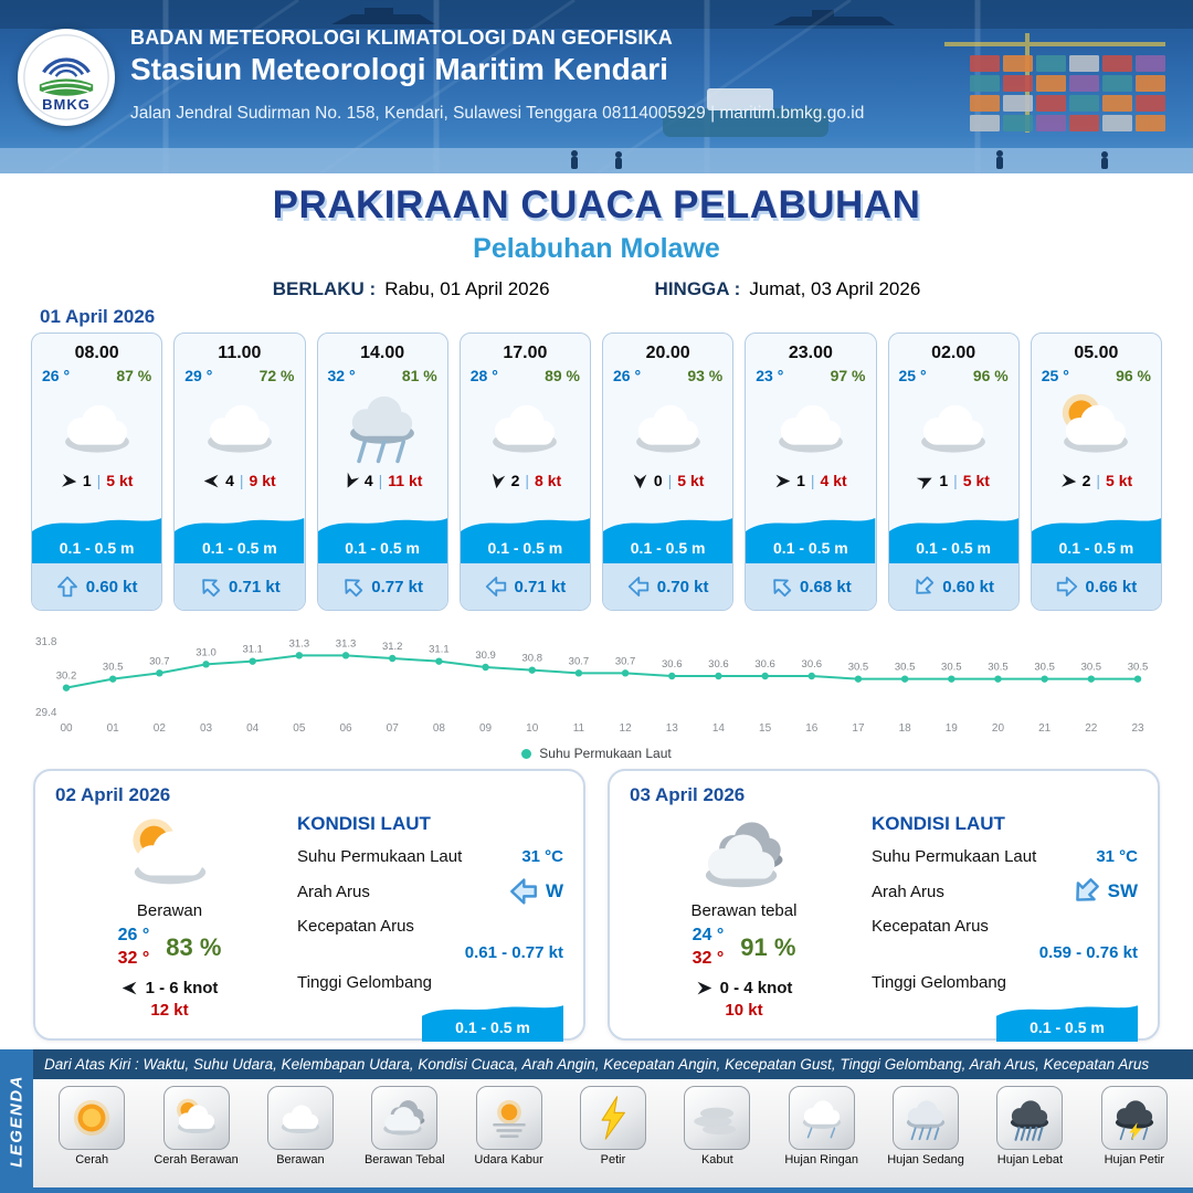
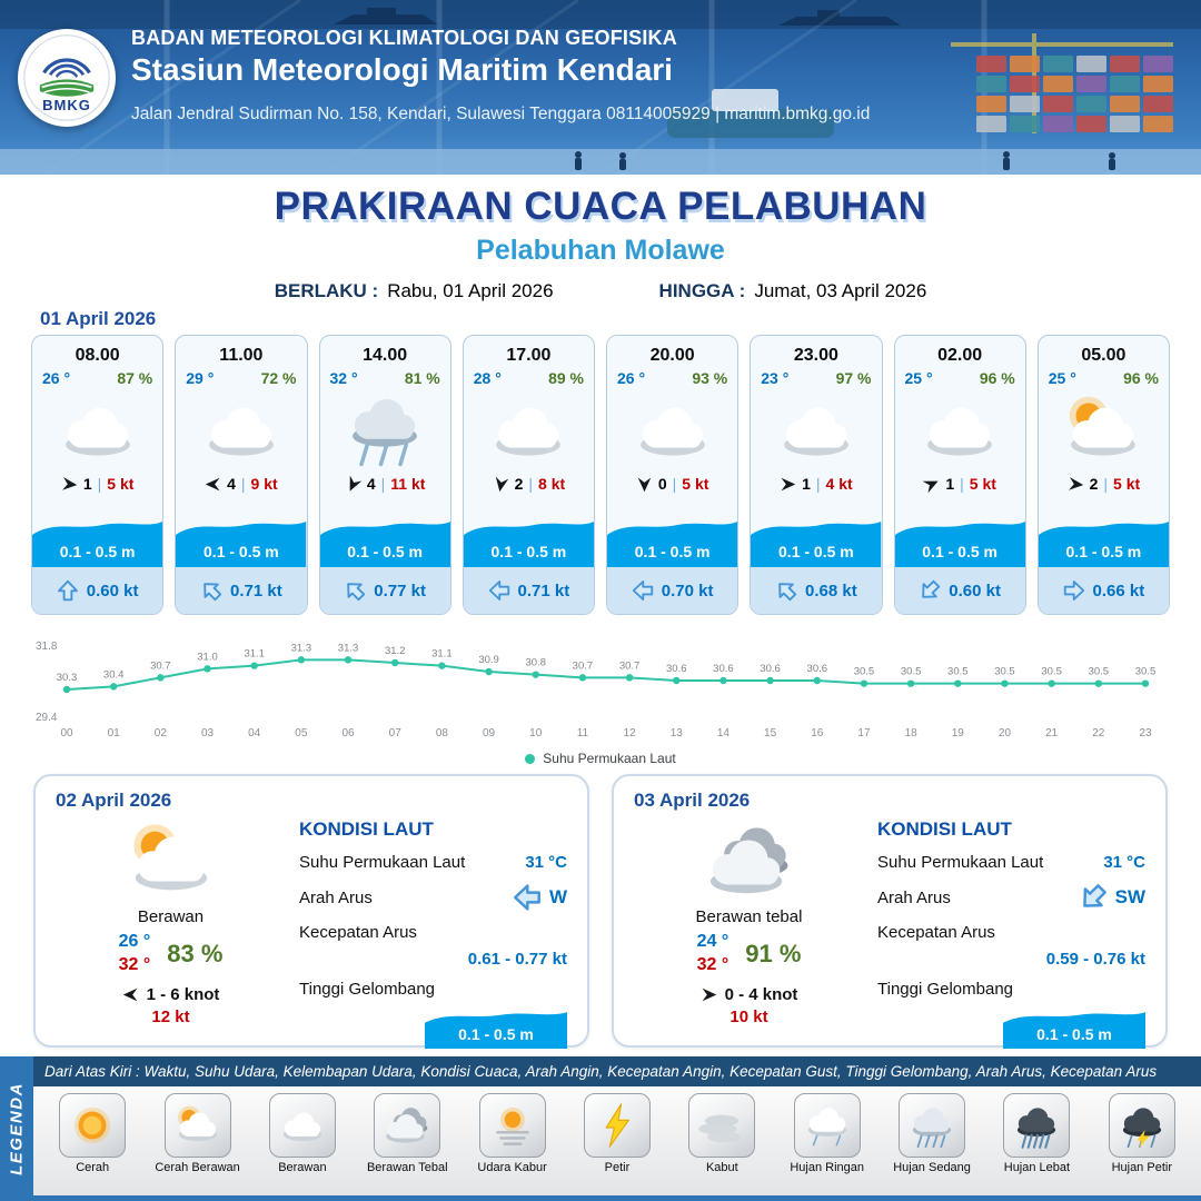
00: 30.2 -> 30.3
01: 30.5 -> 30.4
